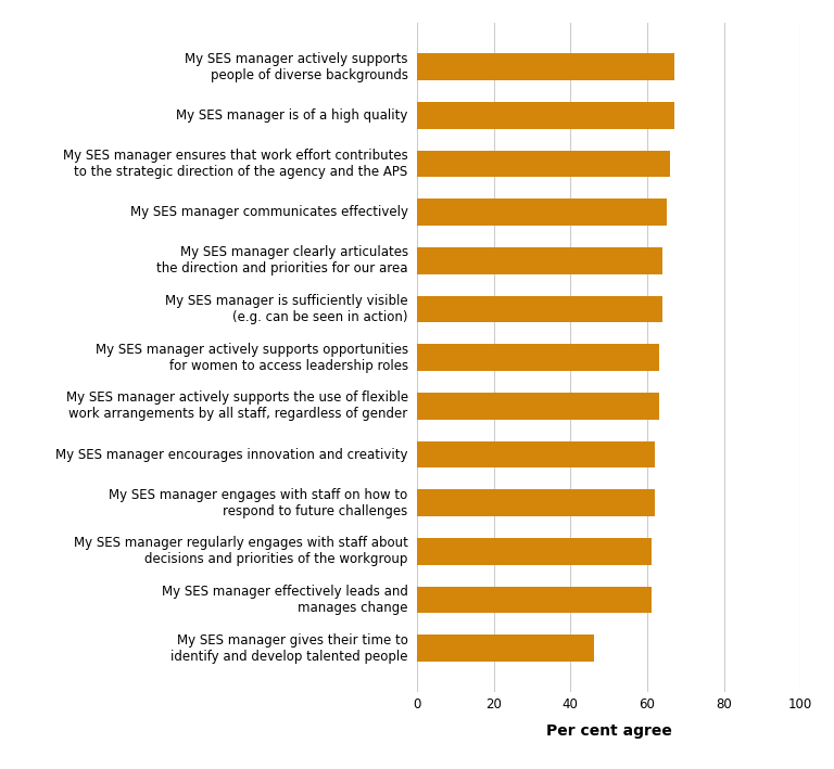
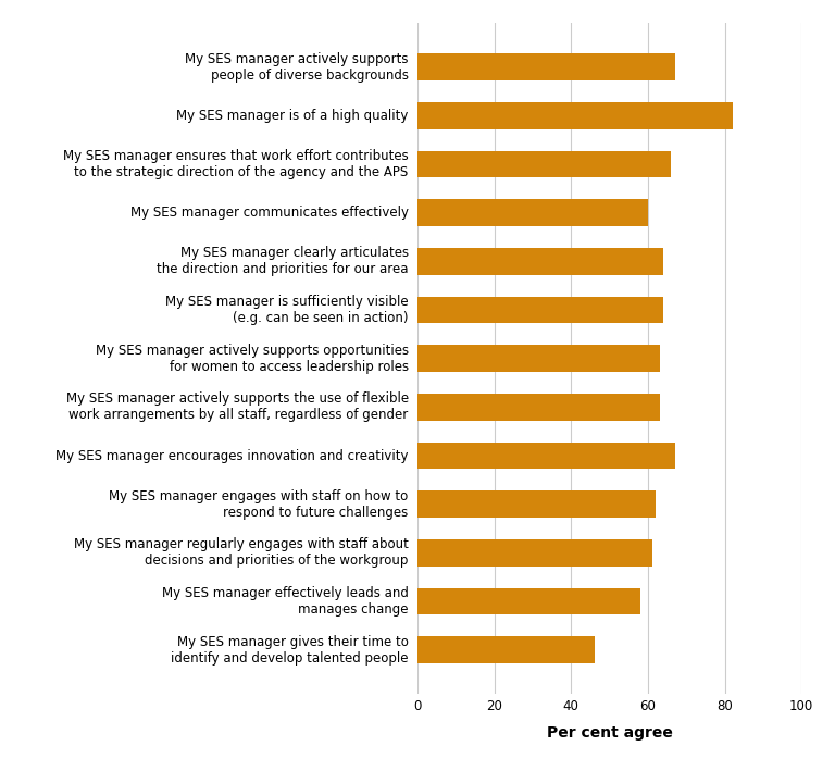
My SES manager is of a high quality: 67 -> 82
My SES manager communicates effectively: 65 -> 60
My SES manager encourages innovation and creativity: 62 -> 67
My SES manager effectively leads and manages change: 61 -> 58
